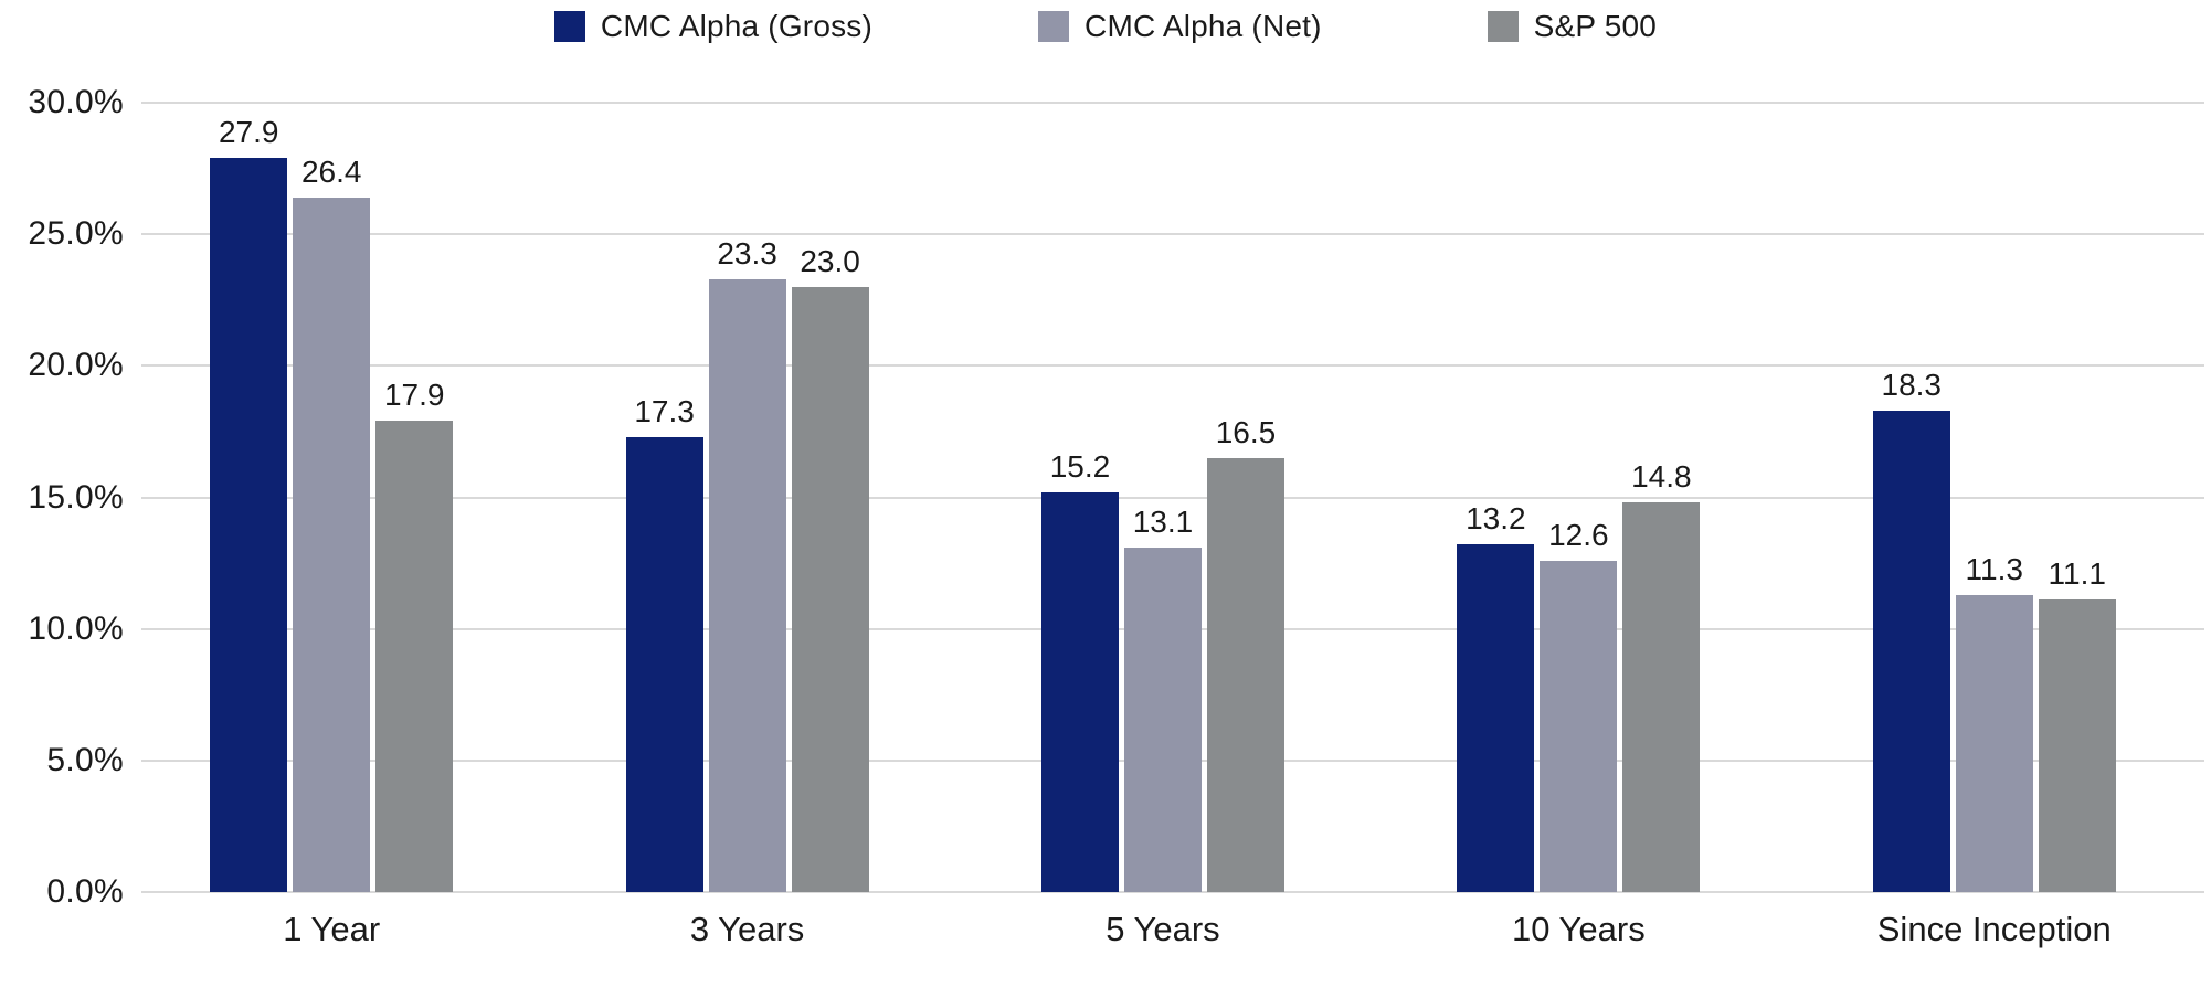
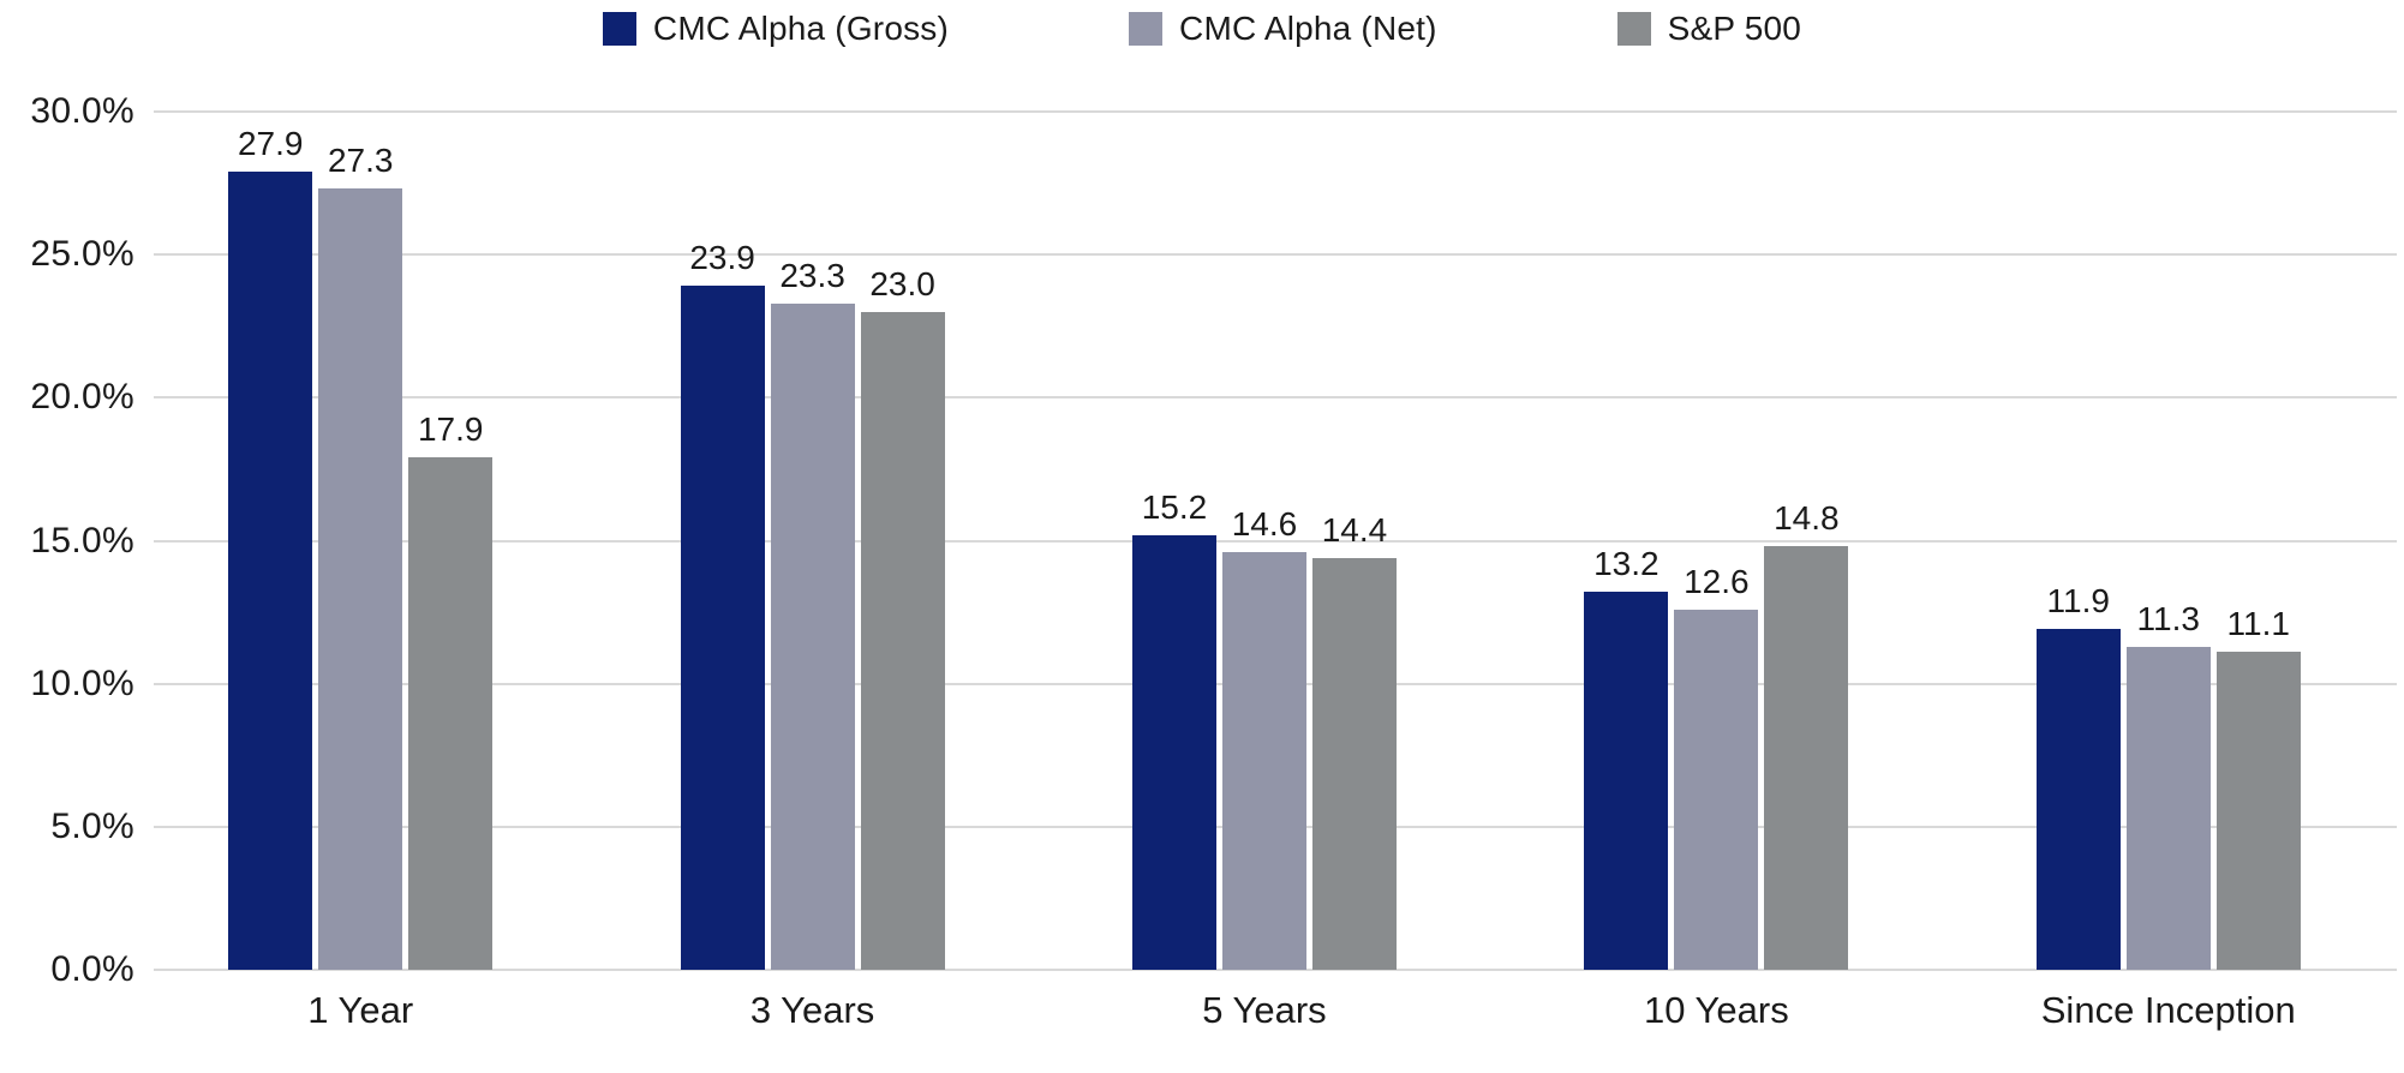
CMC Alpha (Net)/1 Year: 26.4 -> 27.3
CMC Alpha (Gross)/3 Years: 17.3 -> 23.9
CMC Alpha (Net)/5 Years: 13.1 -> 14.6
S&P 500/5 Years: 16.5 -> 14.4
CMC Alpha (Gross)/Since Inception: 18.3 -> 11.9
